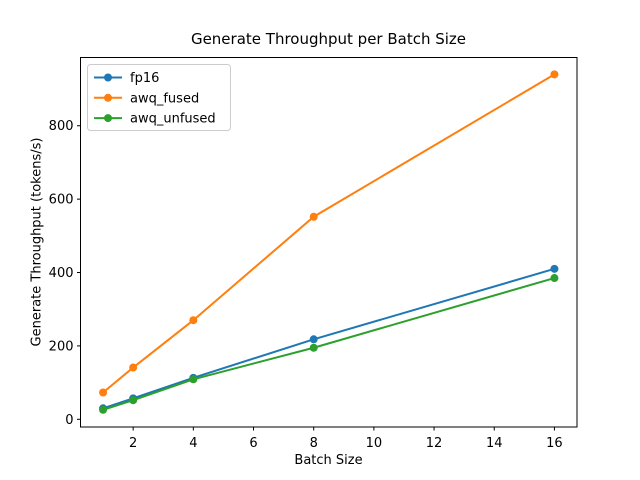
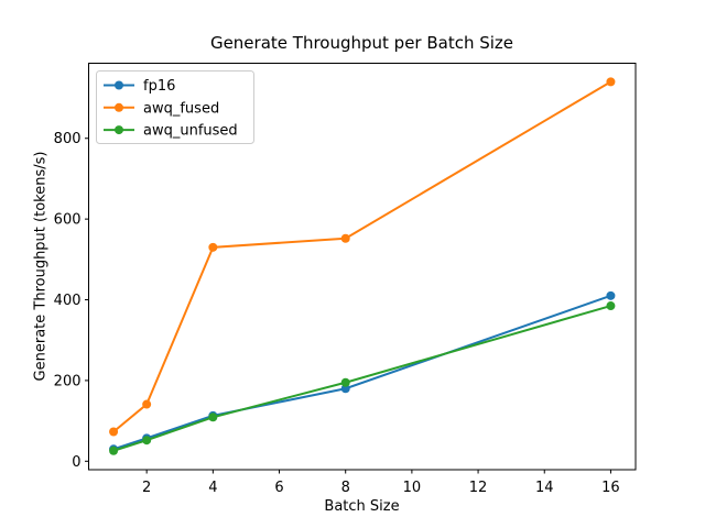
awq_fused/4: 270 -> 530
fp16/8: 220 -> 180
